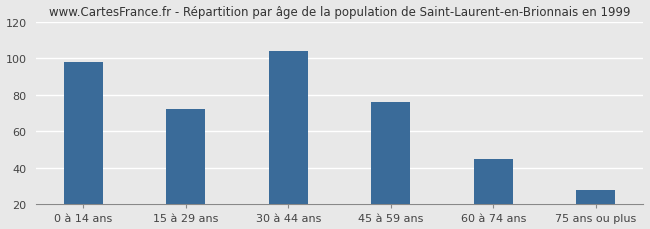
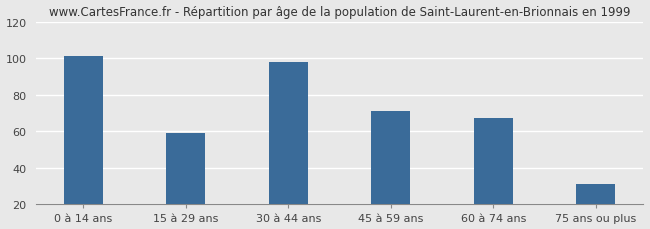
0 à 14 ans: 98 -> 101
15 à 29 ans: 72 -> 59
30 à 44 ans: 104 -> 98
45 à 59 ans: 76 -> 71
60 à 74 ans: 45 -> 67
75 ans ou plus: 28 -> 31
